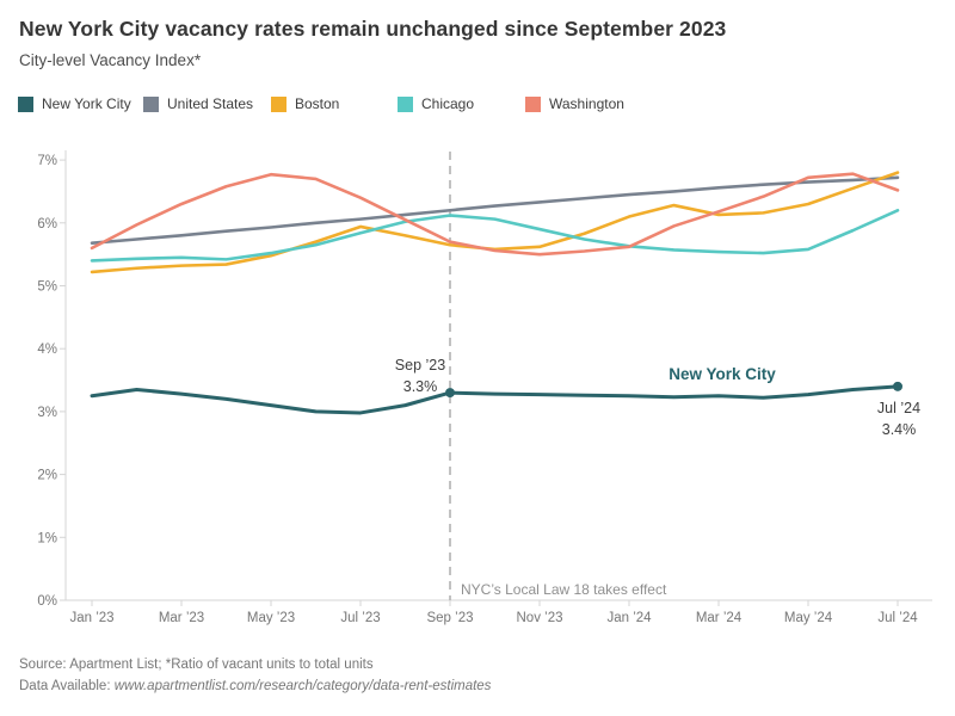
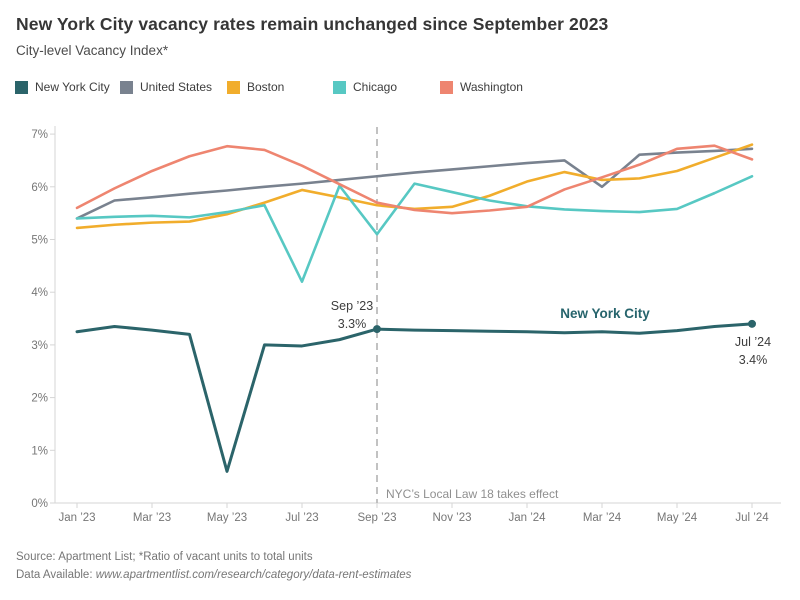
United States/Jan ’23: 5.7% -> 5.4%
New York City/May ’23: 3.1% -> 0.6%
Chicago/Jul ’23: 5.8% -> 4.2%
Chicago/Sep ’23: 6.1% -> 5.1%
United States/Mar ’24: 6.6% -> 6.0%
